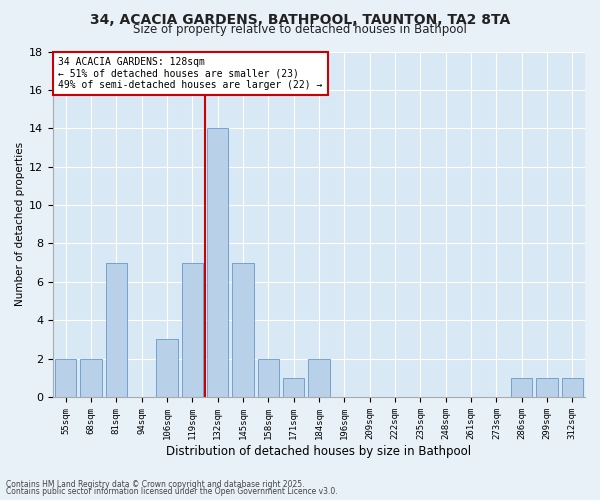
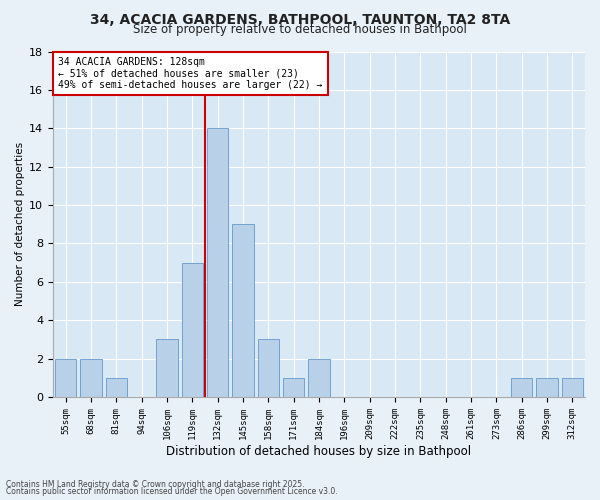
81sqm: 7 -> 1
145sqm: 7 -> 9
158sqm: 2 -> 3
